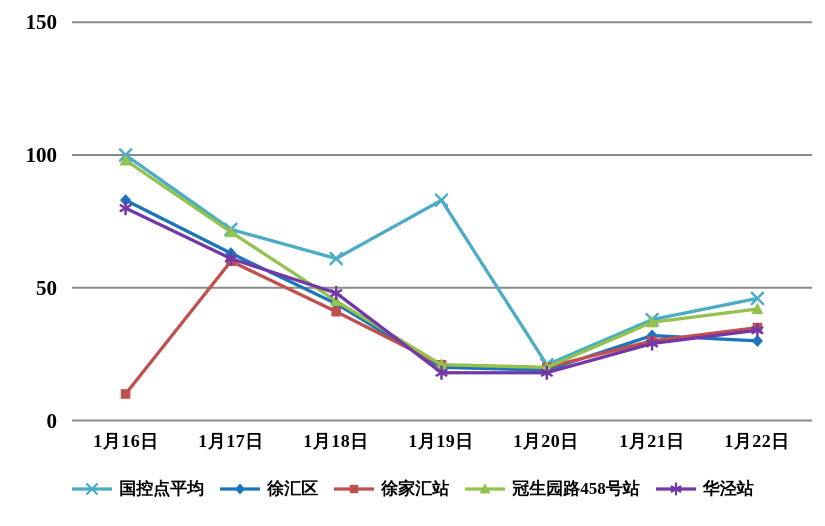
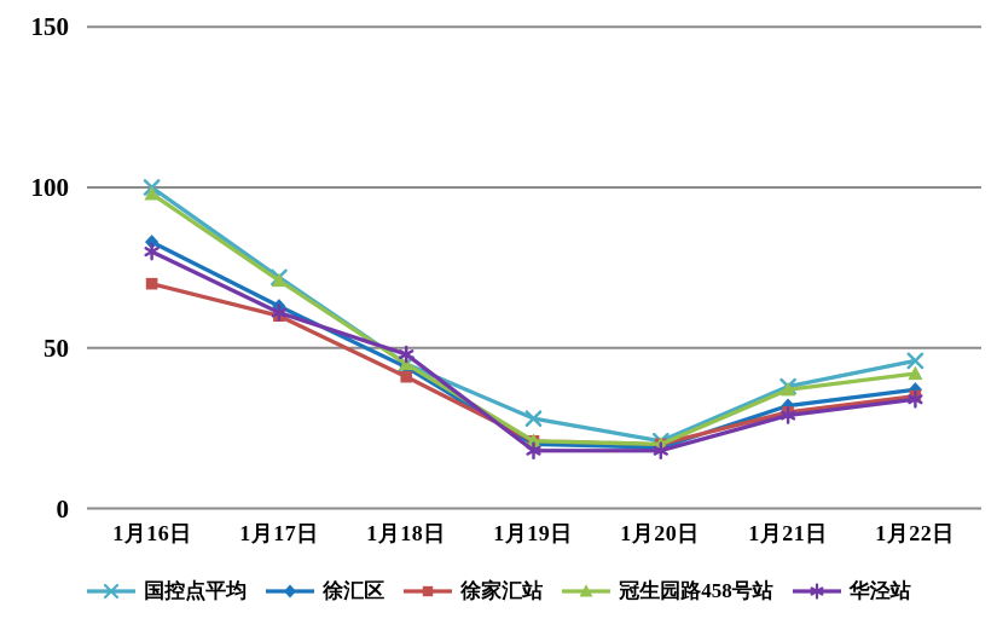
徐家汇站/1月16日: 10 -> 70
国控点平均/1月18日: 61 -> 45
国控点平均/1月19日: 83 -> 28
徐汇区/1月22日: 30 -> 37
